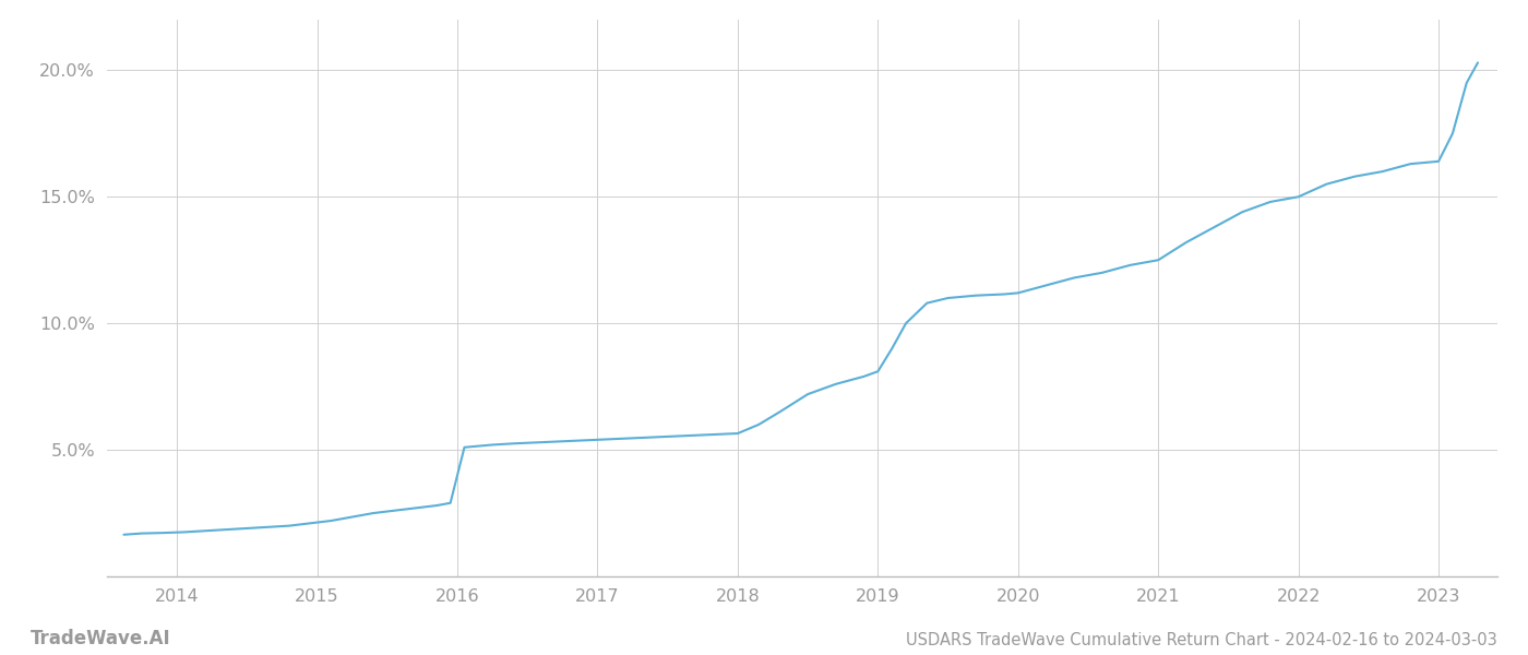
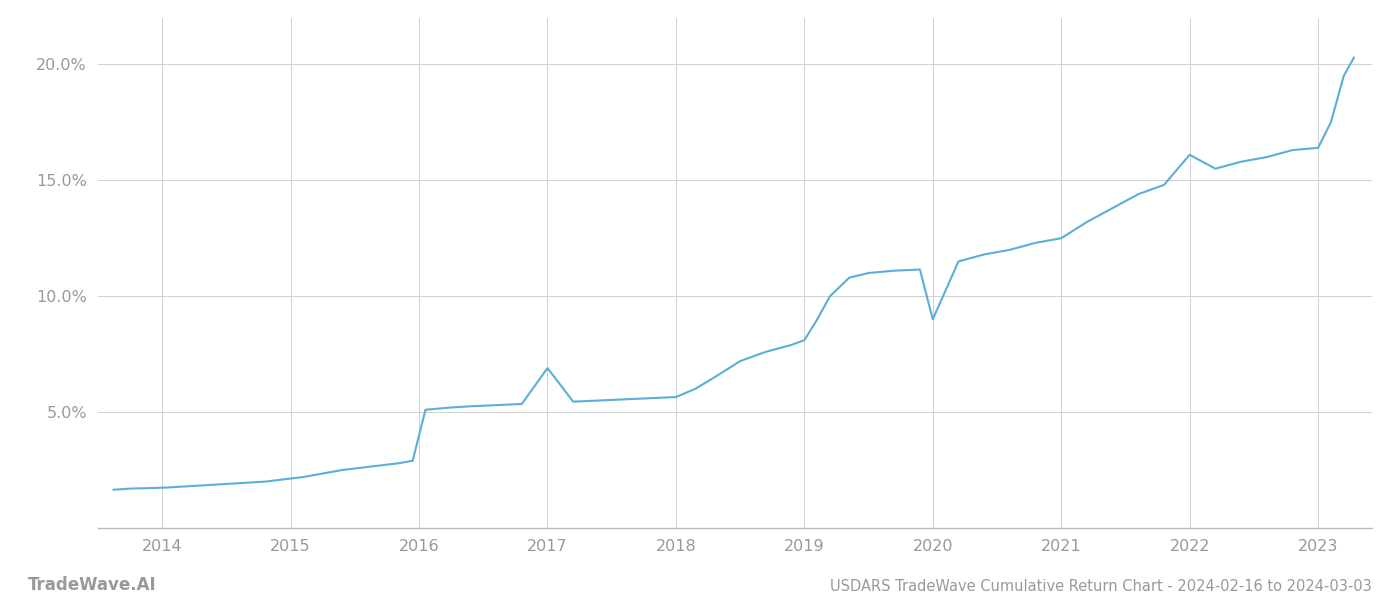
2017: 5.40% -> 6.90%
2020: 11.20% -> 9.00%
2022: 15.00% -> 16.10%
